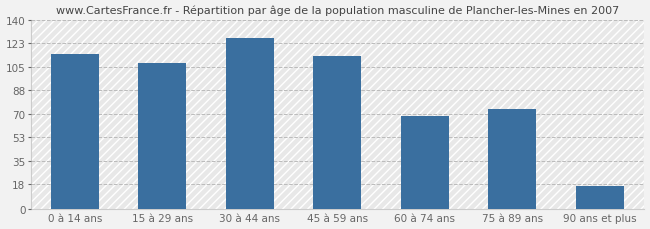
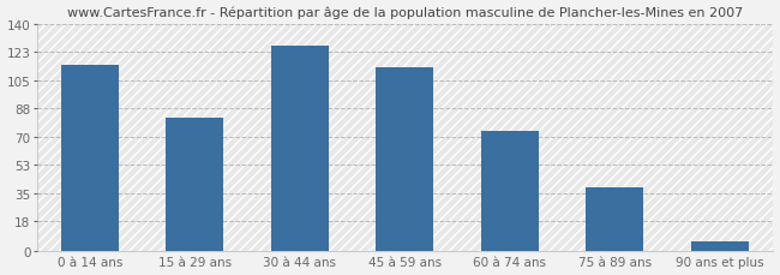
15 à 29 ans: 108 -> 82
60 à 74 ans: 69 -> 74
75 à 89 ans: 74 -> 39
90 ans et plus: 17 -> 6
